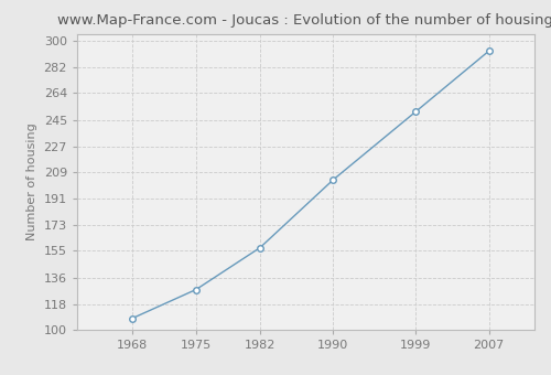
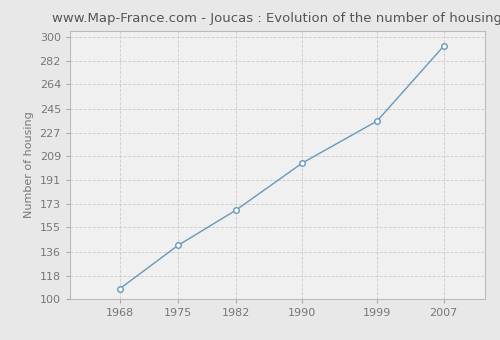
1975: 128 -> 141
1982: 157 -> 168
1999: 251 -> 236
